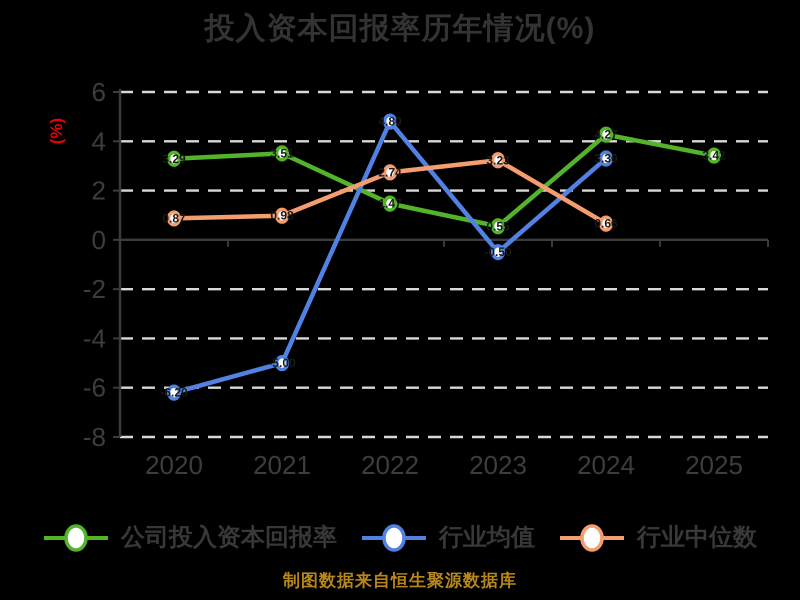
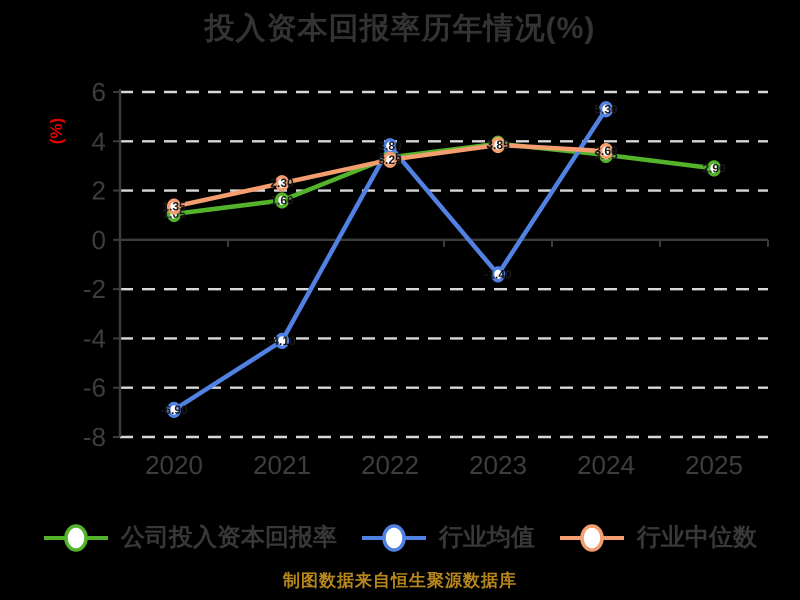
公司投入资本回报率/2020: 3.29 -> 1.05
行业均值/2020: -6.20 -> -6.90
行业中位数/2020: 0.87 -> 1.35
公司投入资本回报率/2021: 3.51 -> 1.60
行业均值/2021: -5.00 -> -4.10
行业中位数/2021: 0.98 -> 2.30
公司投入资本回报率/2022: 1.47 -> 3.35
行业均值/2022: 4.80 -> 3.80
行业中位数/2022: 2.74 -> 3.25
公司投入资本回报率/2023: 0.55 -> 3.90
行业均值/2023: -0.50 -> -1.40
行业中位数/2023: 3.23 -> 3.85
公司投入资本回报率/2024: 4.27 -> 3.45
行业均值/2024: 3.30 -> 5.30
行业中位数/2024: 0.66 -> 3.60
公司投入资本回报率/2025: 3.42 -> 2.90
